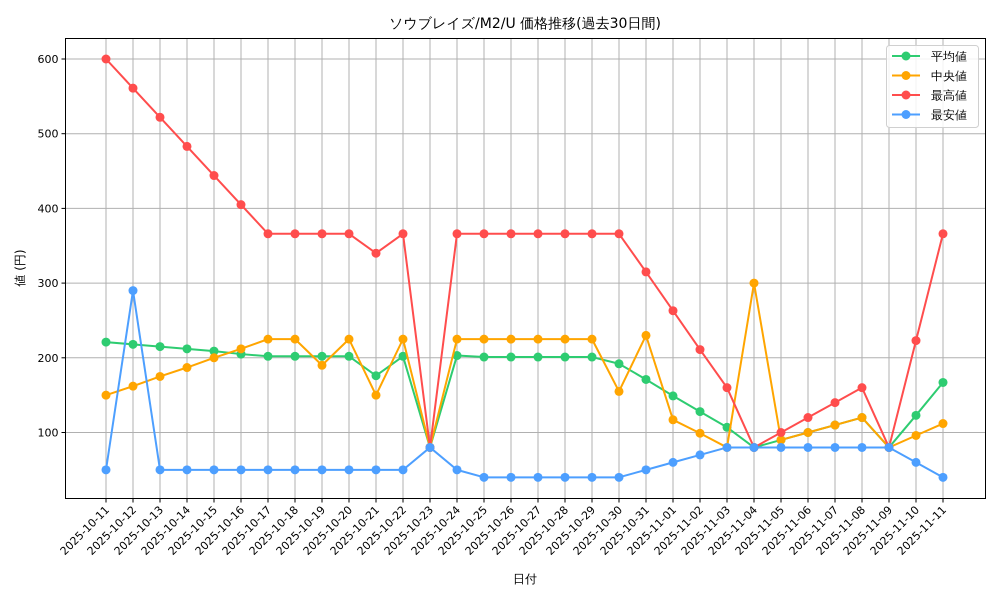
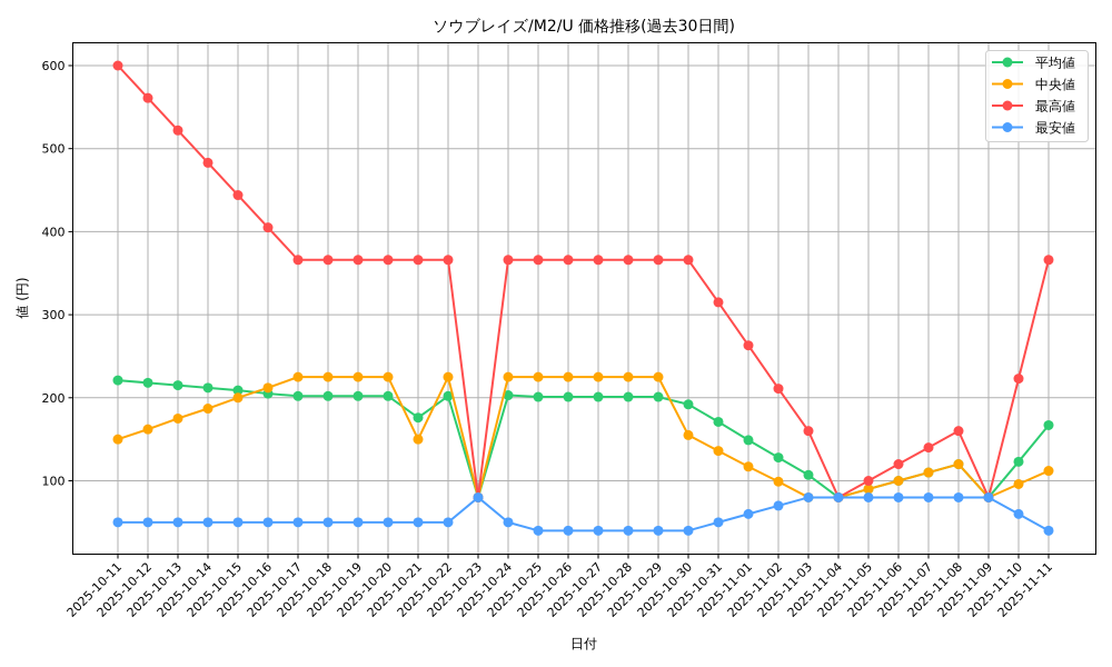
最安値/2025-10-12: 290 -> 50
中央値/2025-10-19: 190 -> 220
最高値/2025-10-21: 340 -> 370
中央値/2025-10-31: 230 -> 140
中央値/2025-11-04: 300 -> 80
